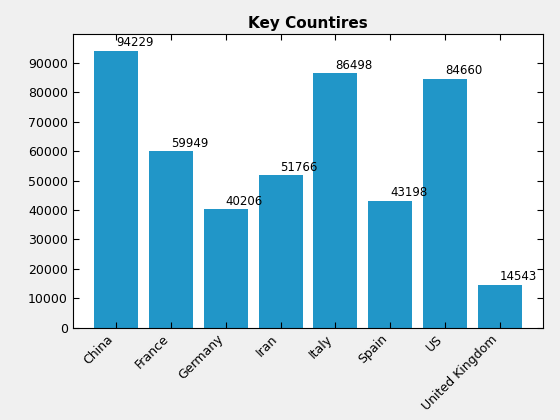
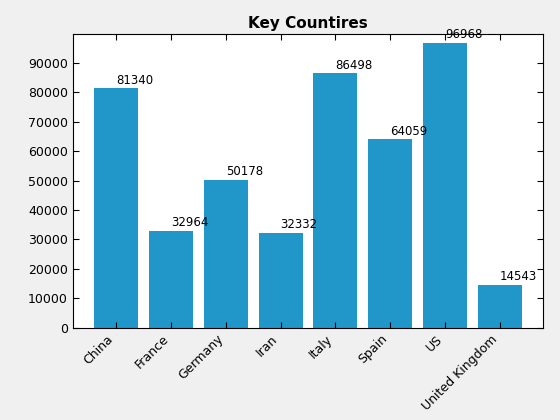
China: 94229 -> 81340
France: 59949 -> 32964
Germany: 40206 -> 50178
Iran: 51766 -> 32332
Spain: 43198 -> 64059
US: 84660 -> 96968
